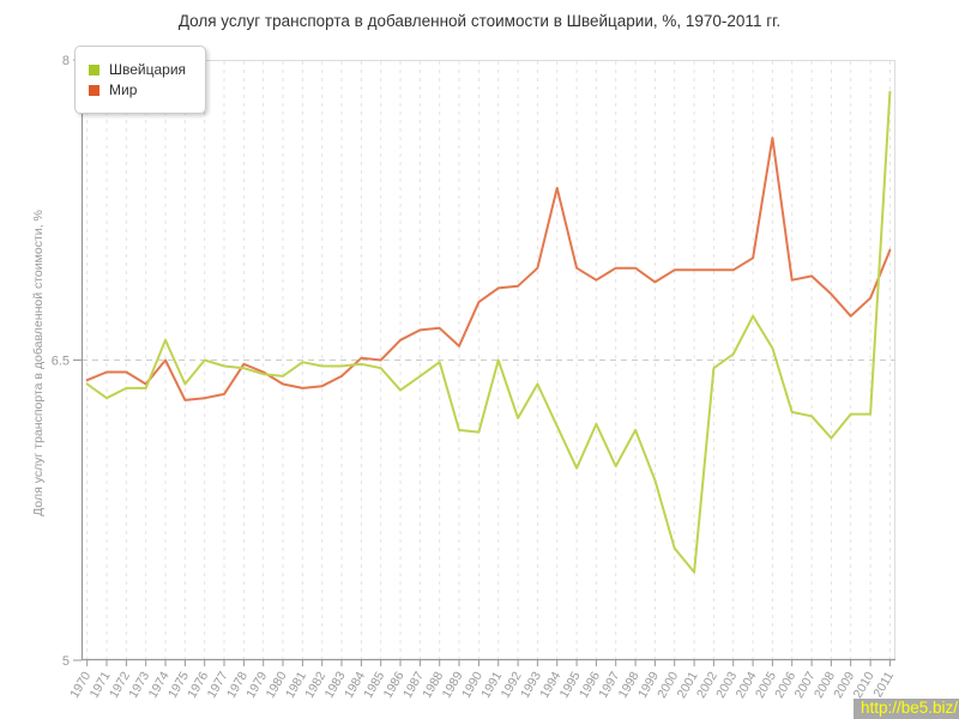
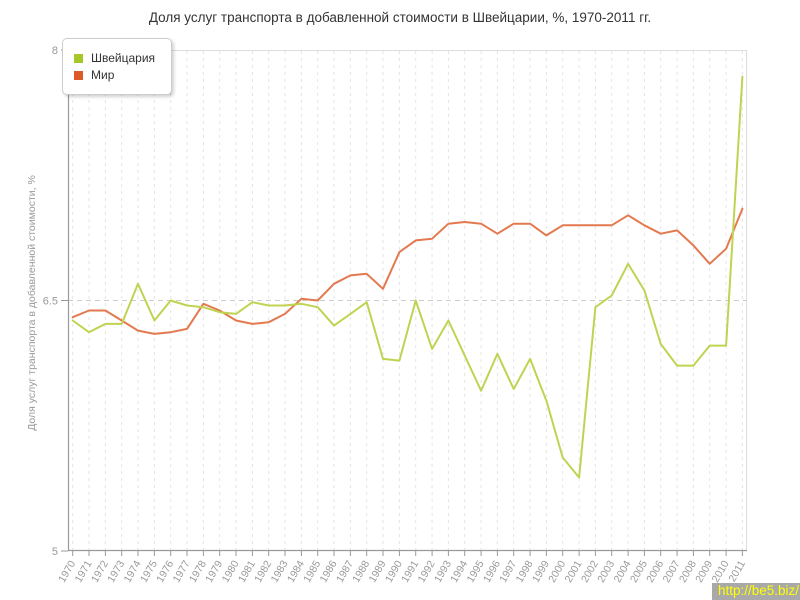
Мир/1974: 6.50 -> 6.32
Мир/1994: 7.36 -> 6.97
Мир/2005: 7.61 -> 6.95
Швейцария/2007: 6.22 -> 6.11
